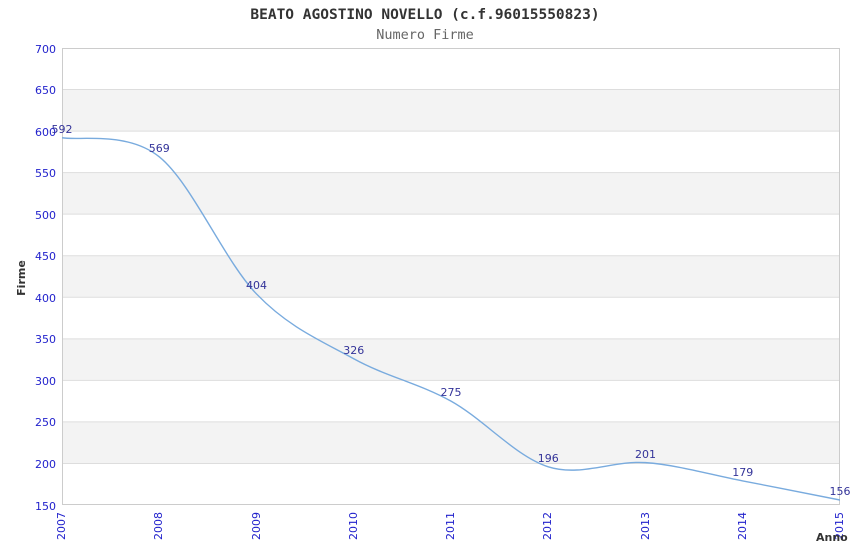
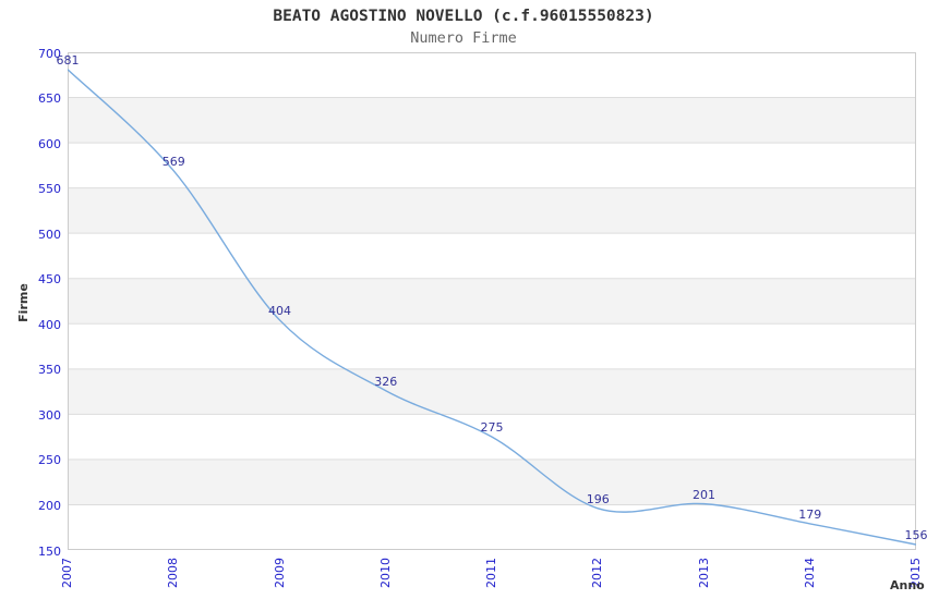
2007: 592 -> 681
